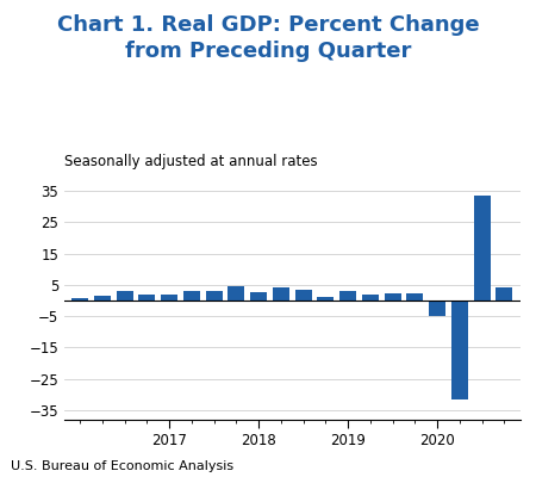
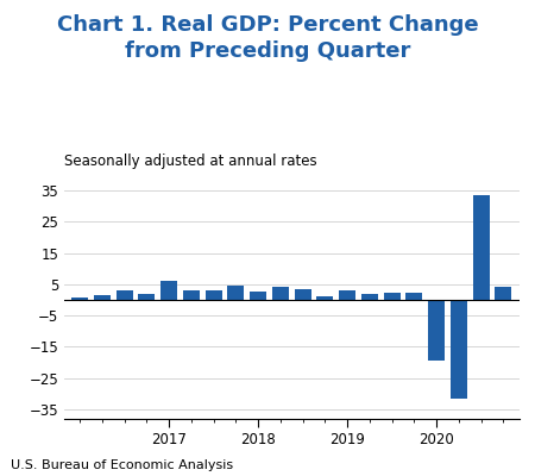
2017: 1.8 -> 6.0
2020: -5.0 -> -19.5
